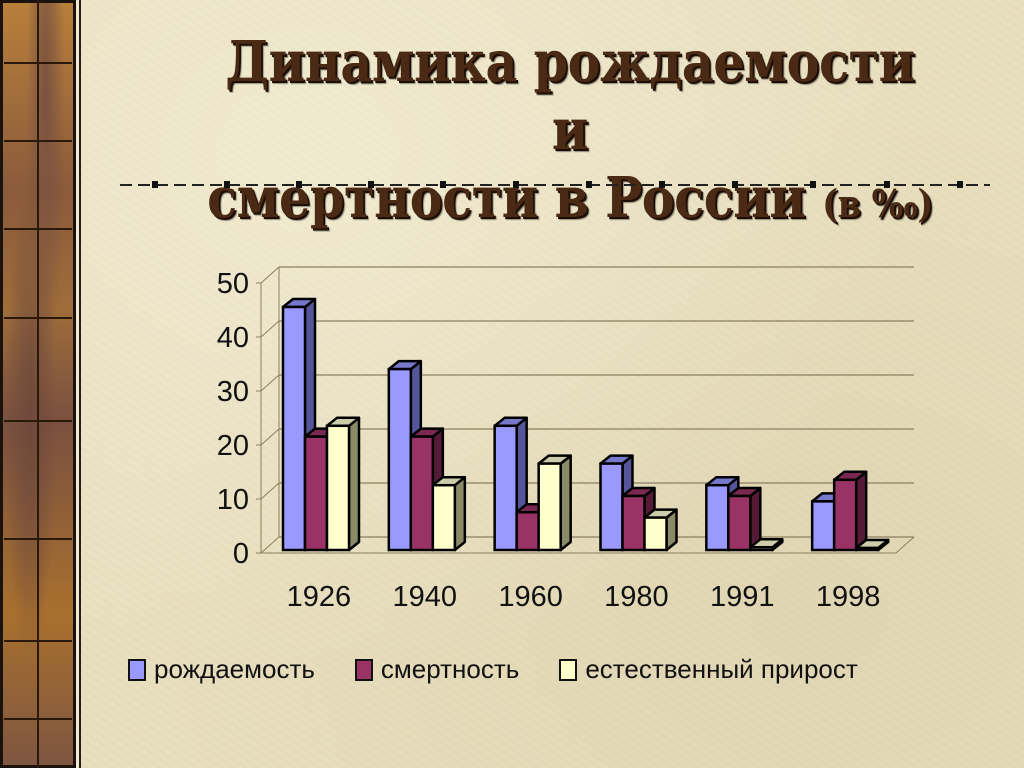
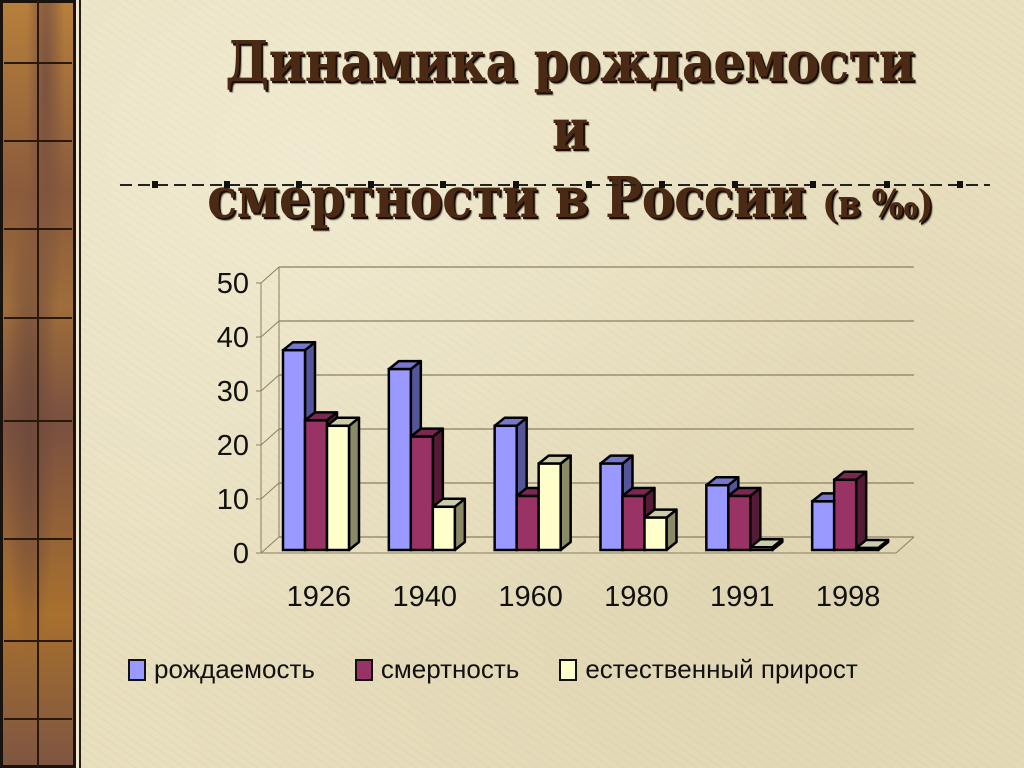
рождаемость/1926: 45 -> 37
смертность/1926: 21 -> 24
естественный прирост/1940: 12 -> 8
смертность/1960: 7 -> 10
